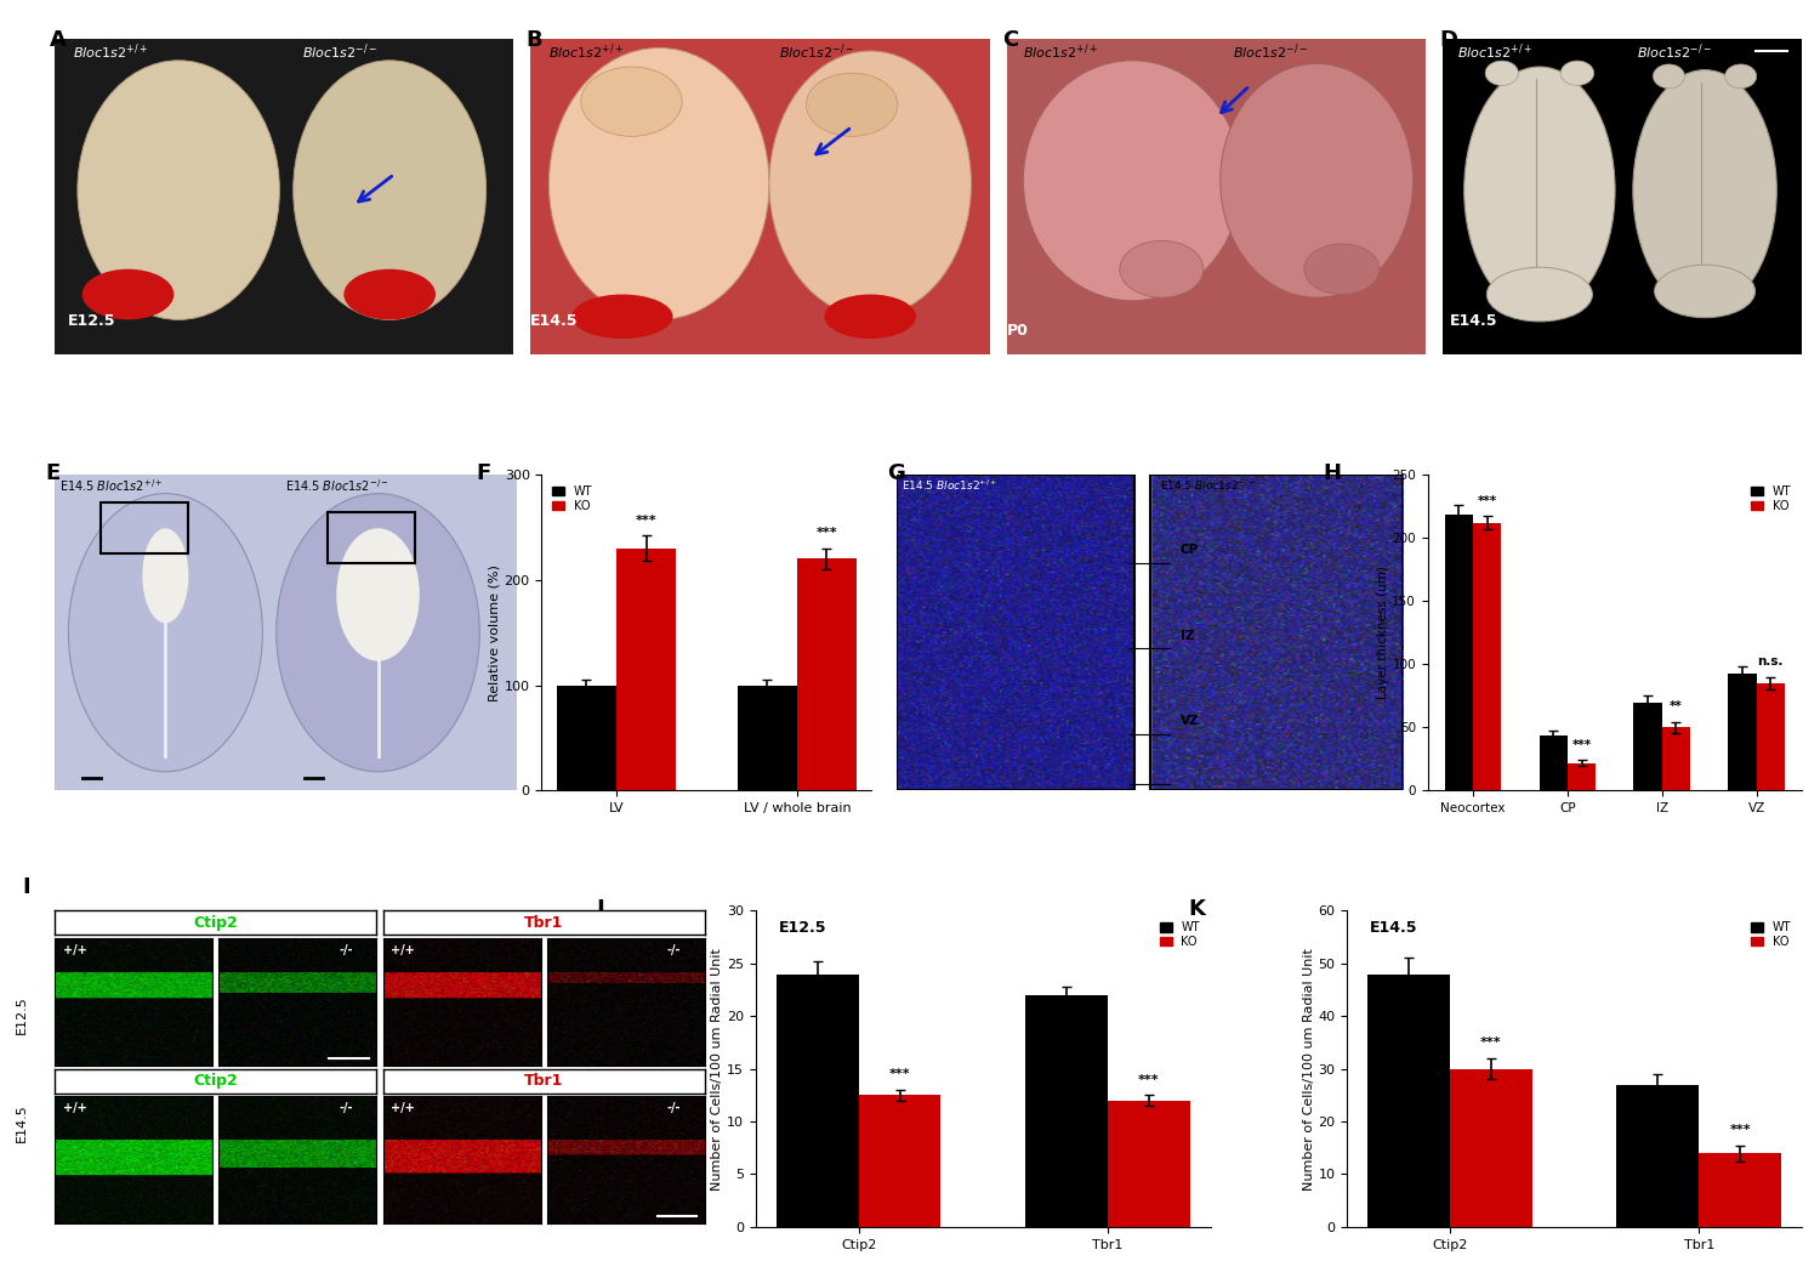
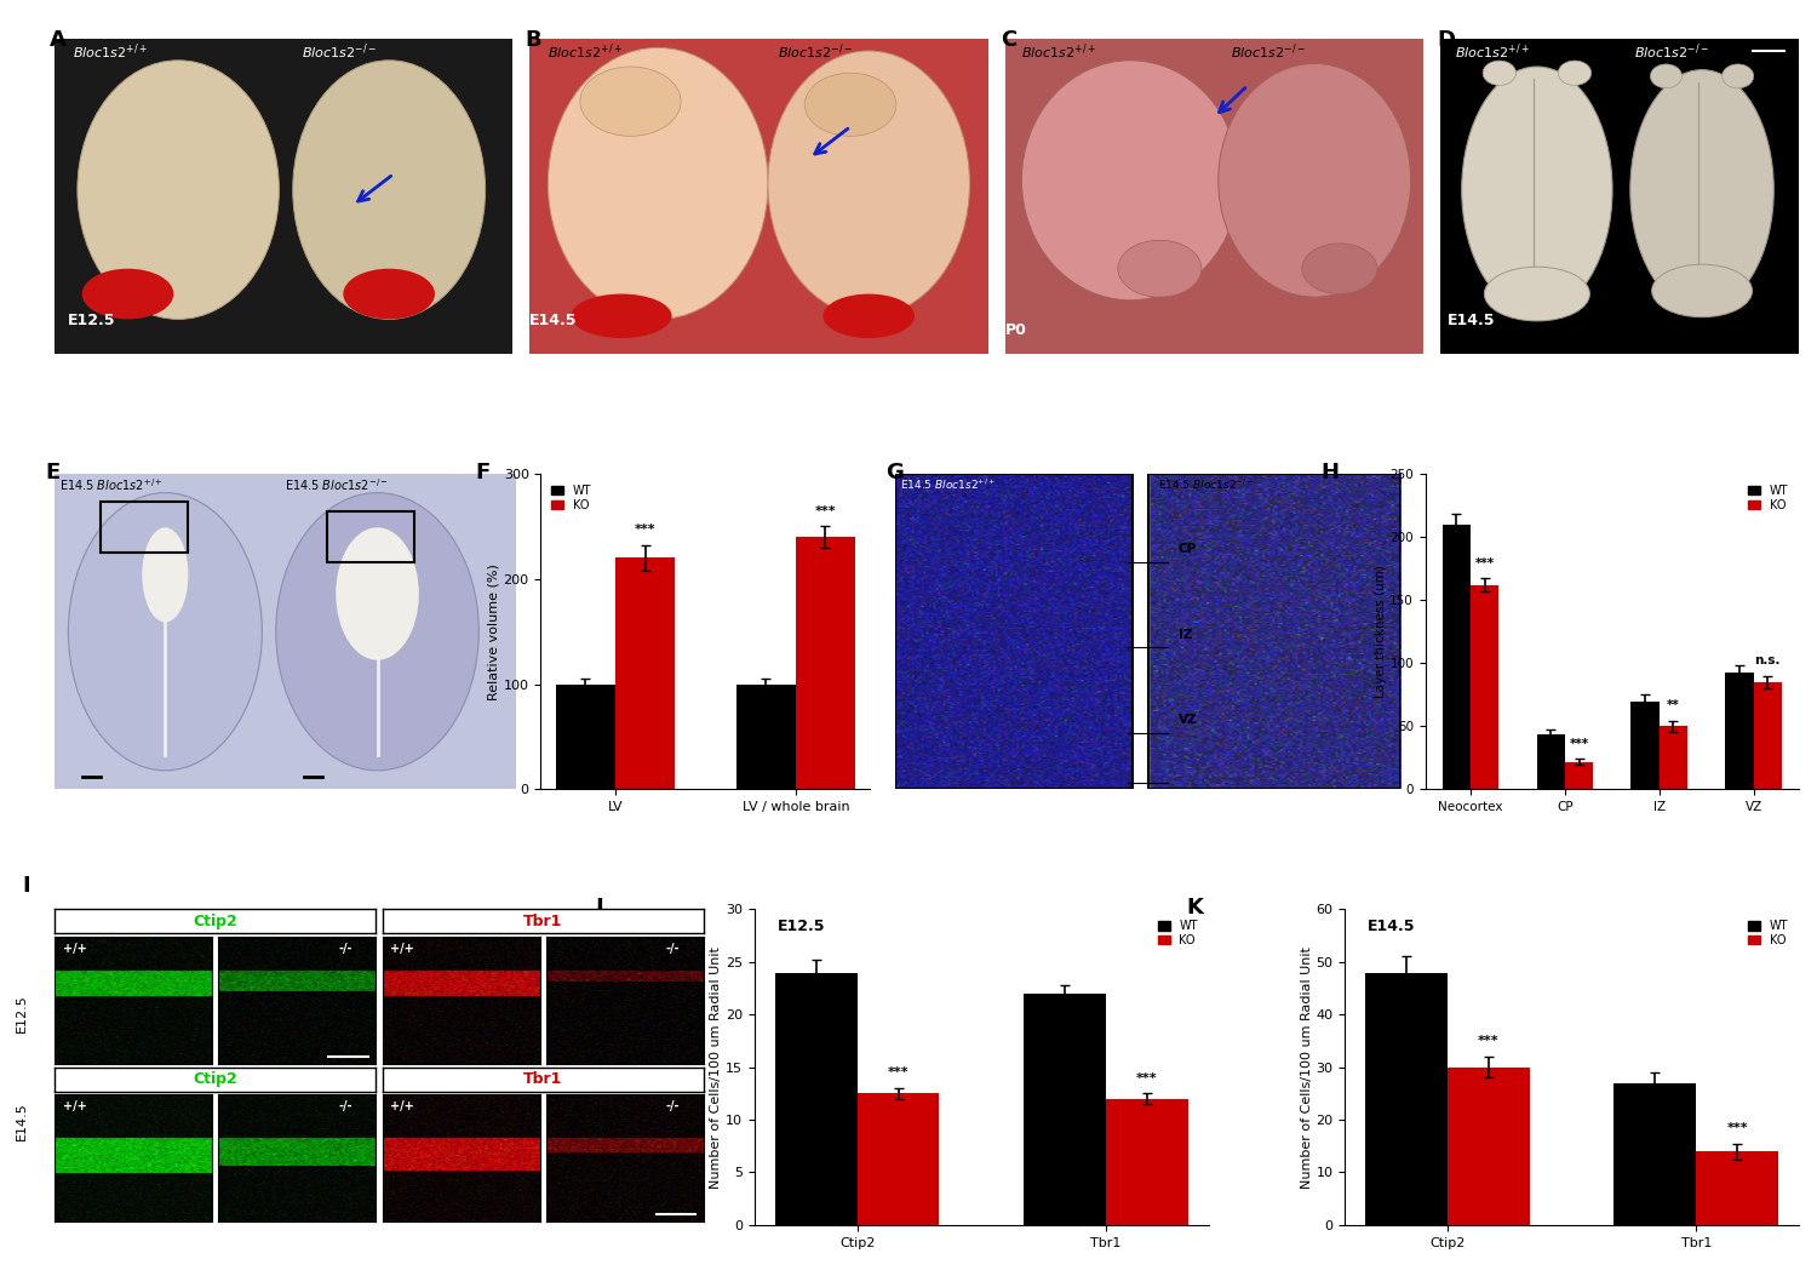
KO/LV: 230 -> 220
KO/LV / whole brain: 220 -> 240
WT/Neocortex: 218 -> 210
KO/Neocortex: 212 -> 162
